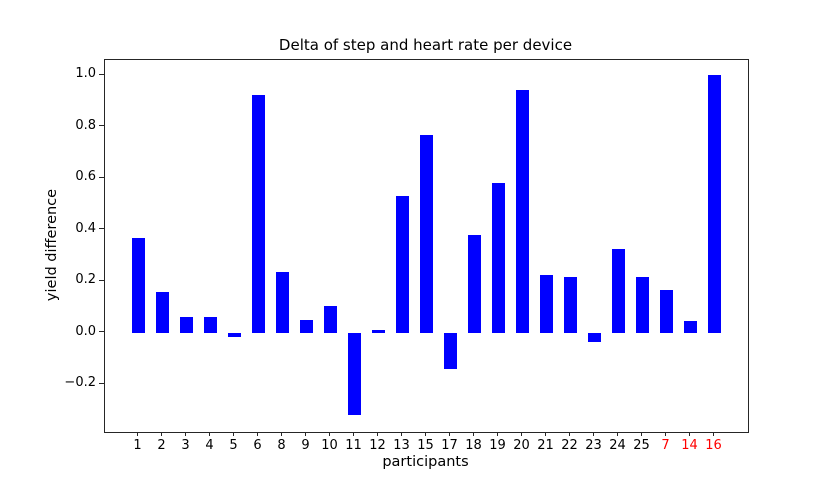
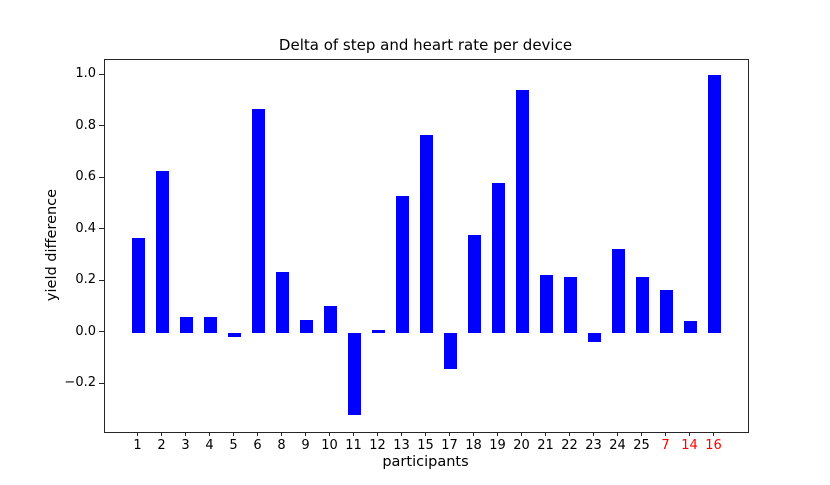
2: 0.16 -> 0.63
6: 0.93 -> 0.87
